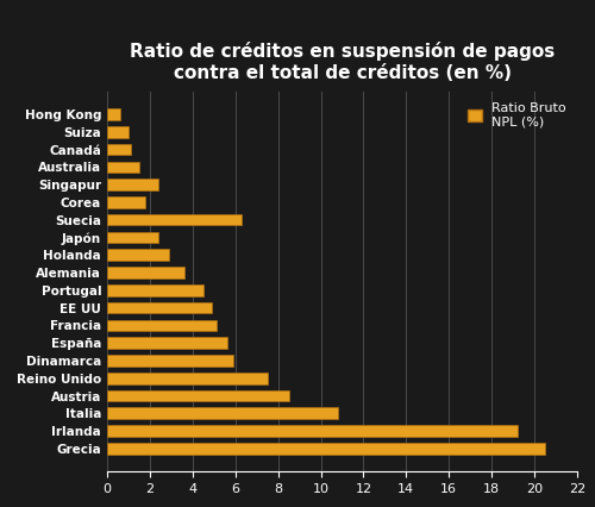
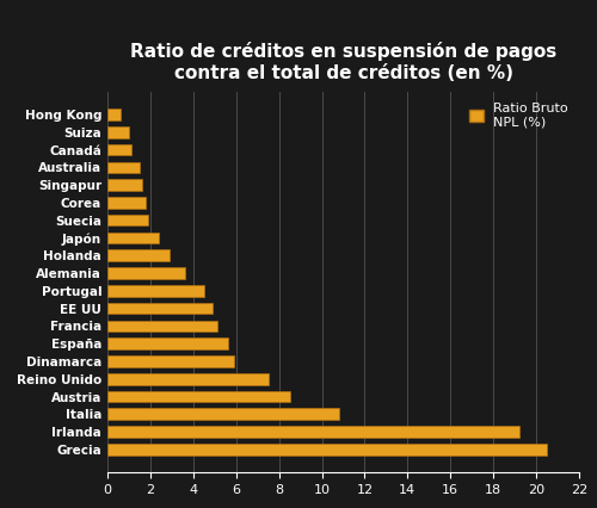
Singapur: 2.4 -> 1.6
Suecia: 6.3 -> 1.9
